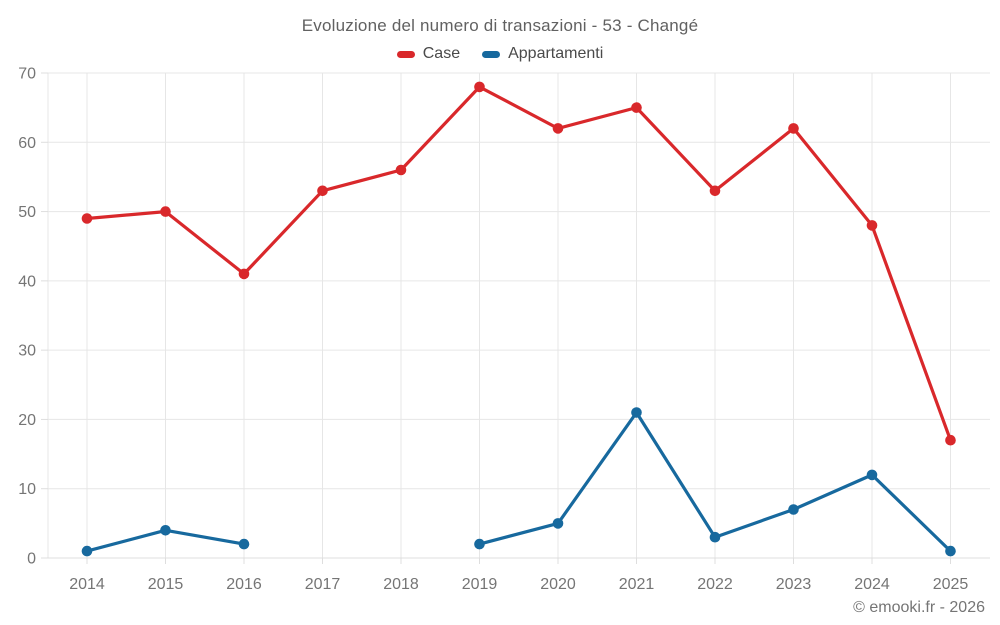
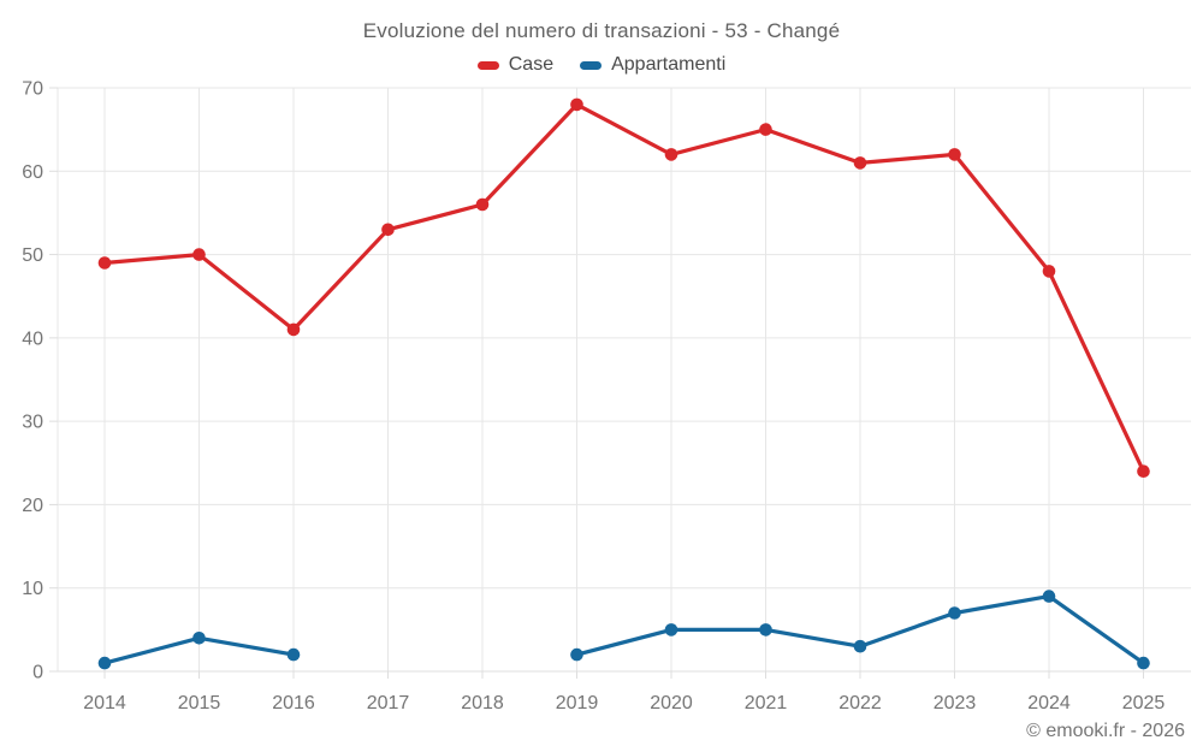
Appartamenti/2021: 21 -> 5
Case/2022: 53 -> 61
Appartamenti/2024: 12 -> 9
Case/2025: 17 -> 24
